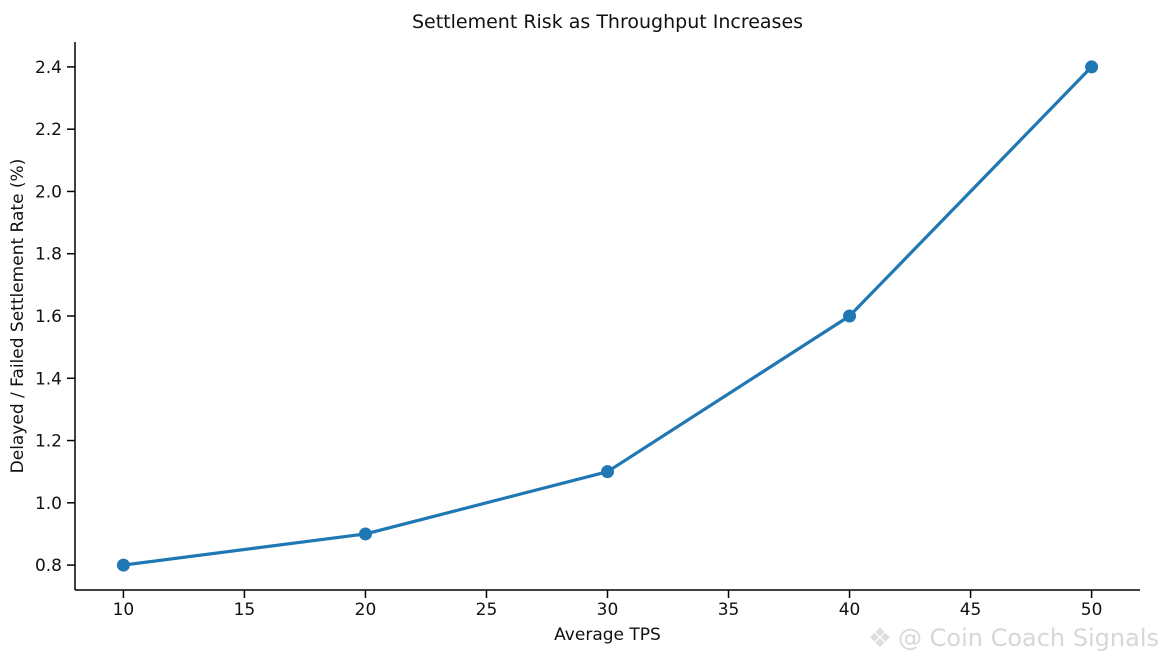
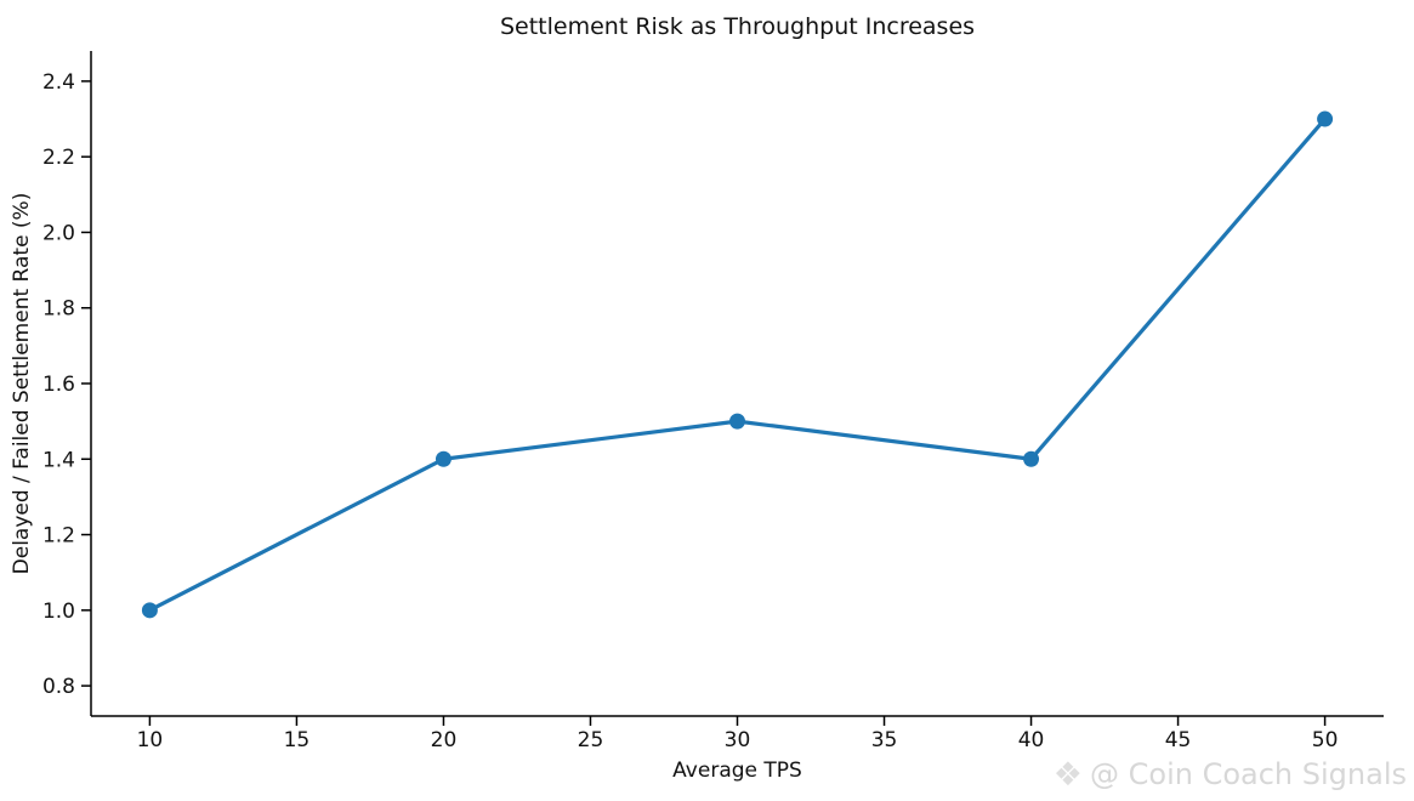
10: 0.8 -> 1.0
20: 0.9 -> 1.4
30: 1.1 -> 1.5
40: 1.6 -> 1.4
50: 2.4 -> 2.3
